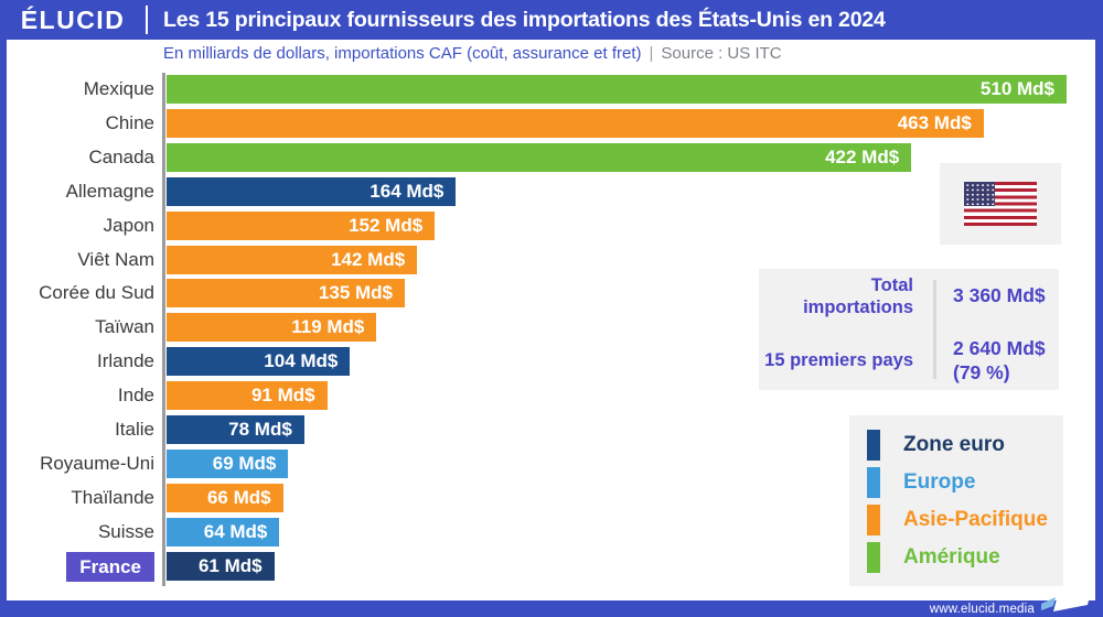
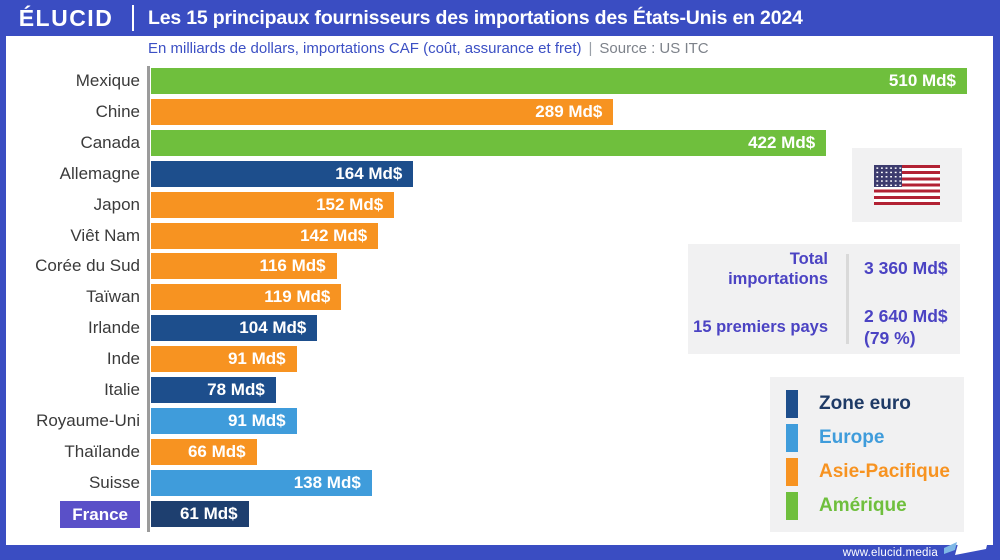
Chine: 463 -> 289
Corée du Sud: 135 -> 116
Royaume-Uni: 69 -> 91
Suisse: 64 -> 138
